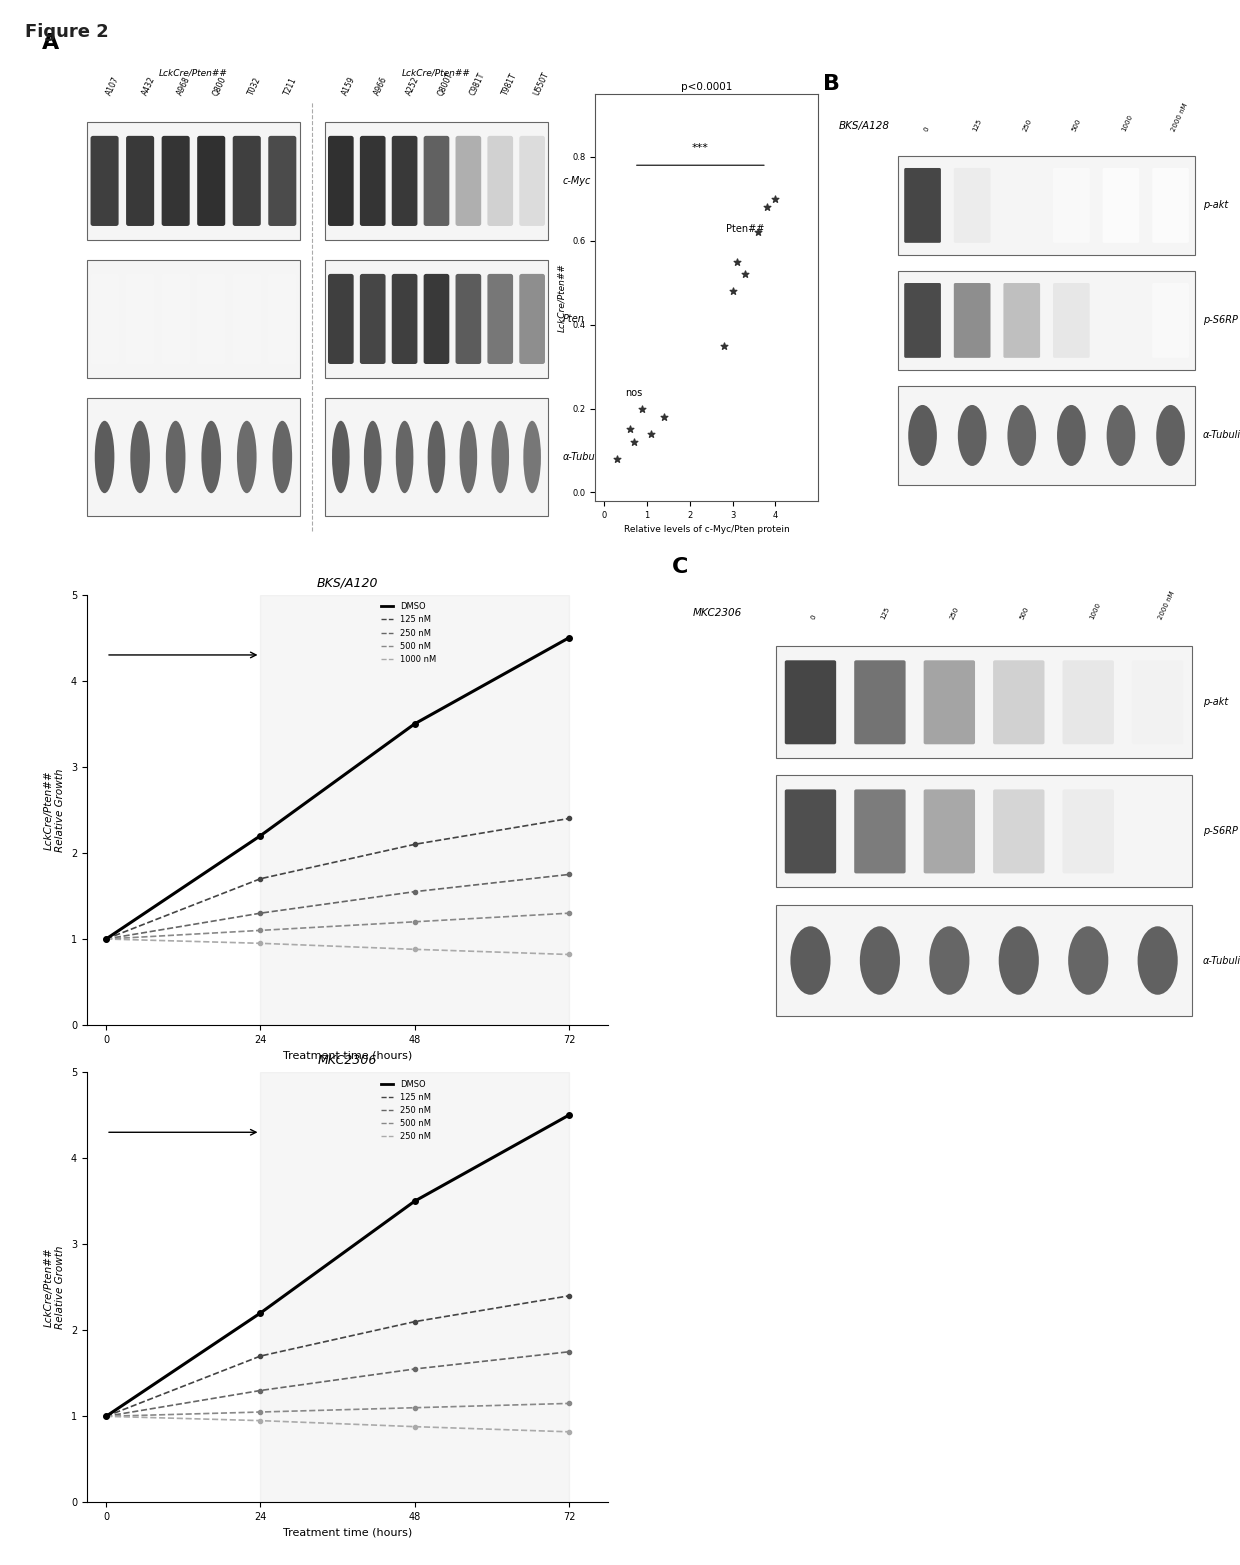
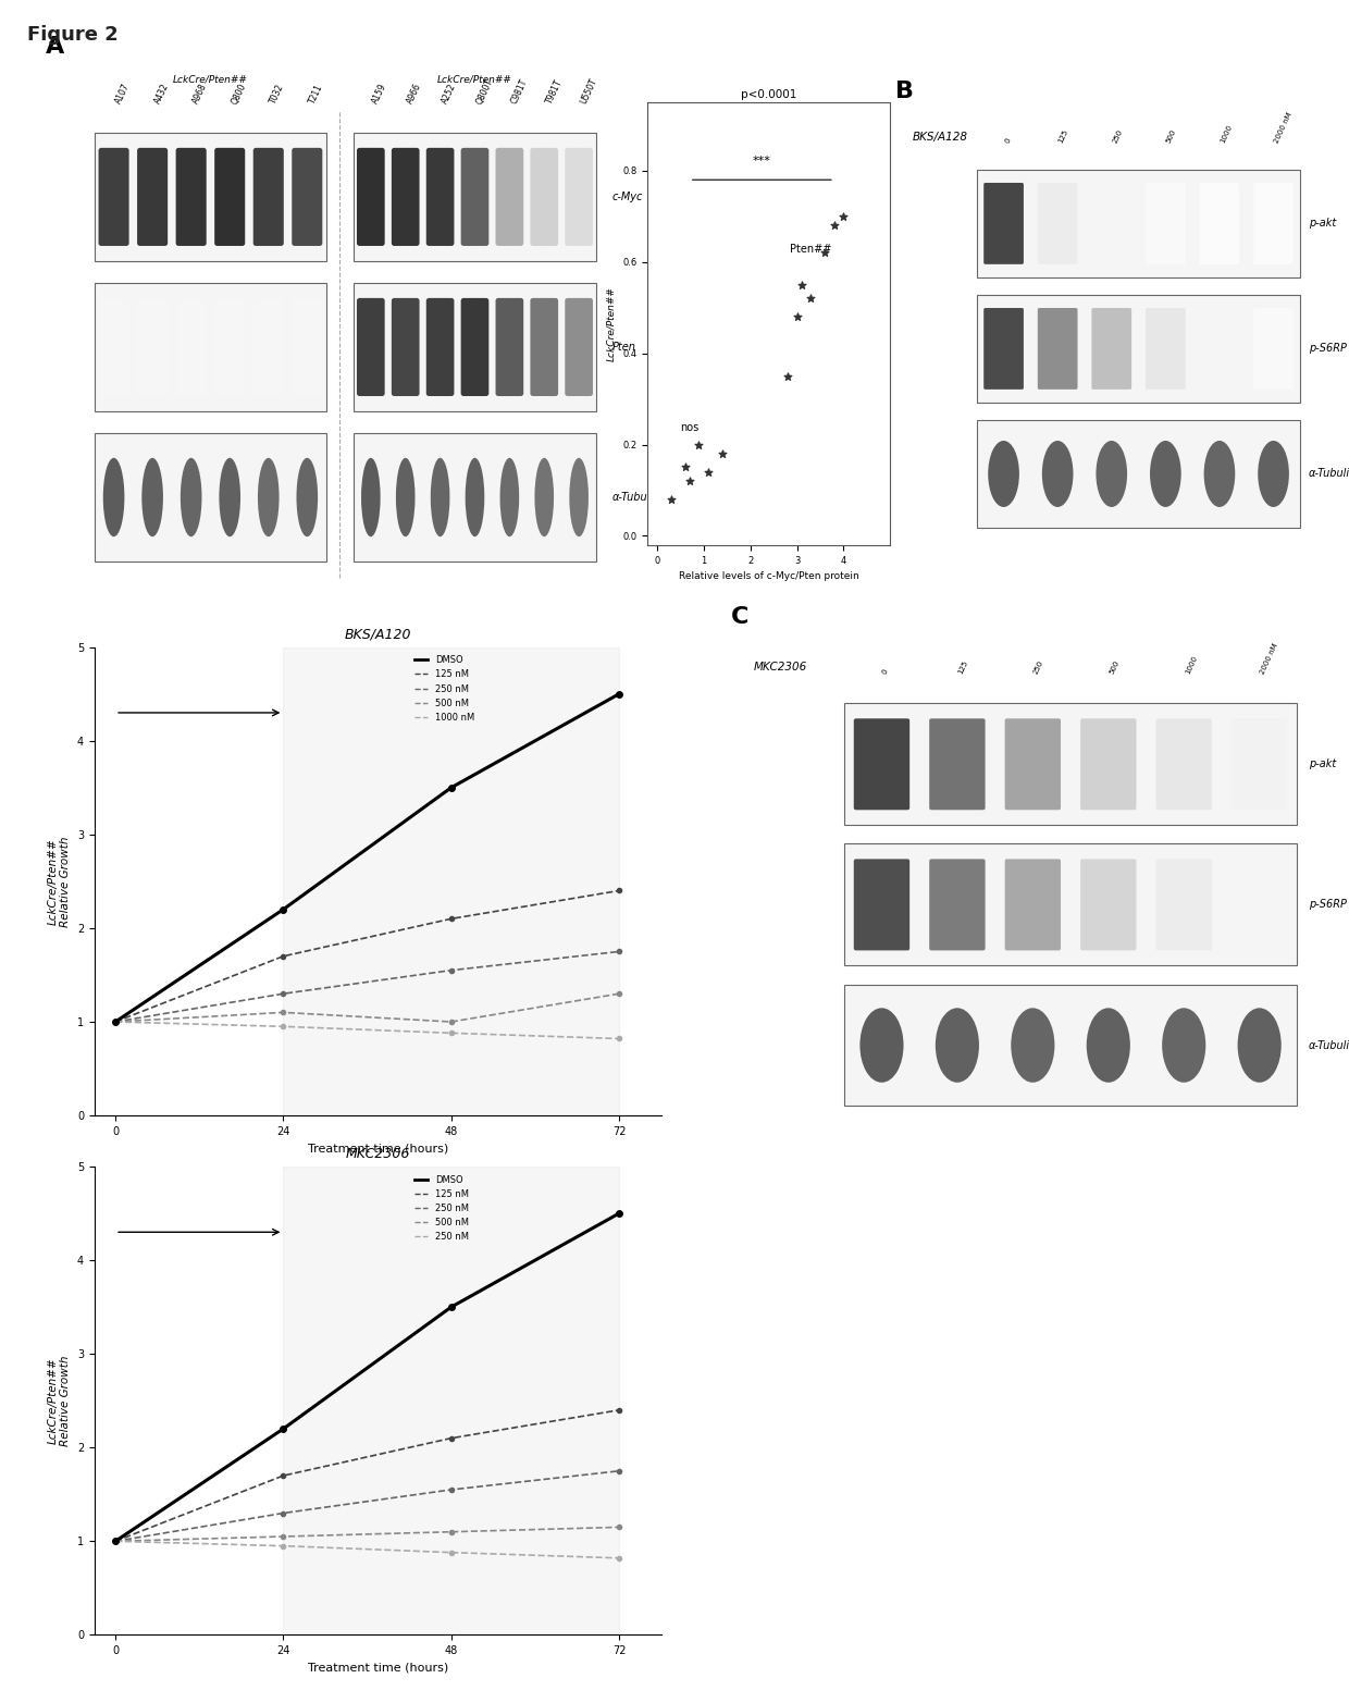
BKS/A120/500 nM/48: 1.2 -> 1.0
